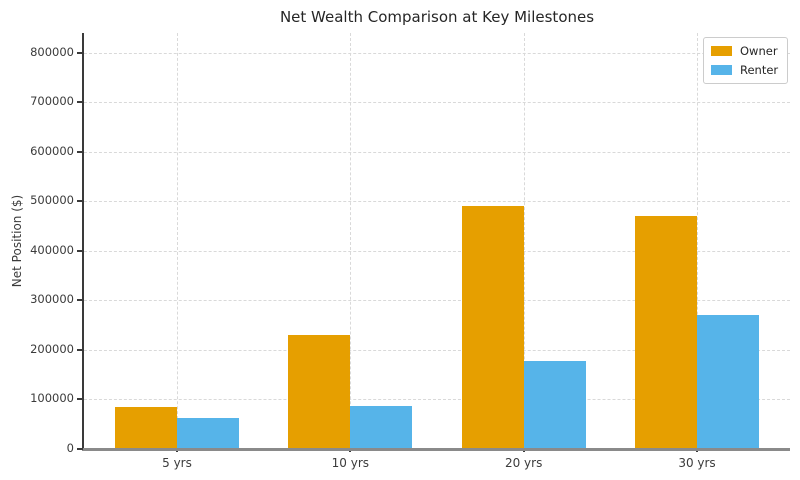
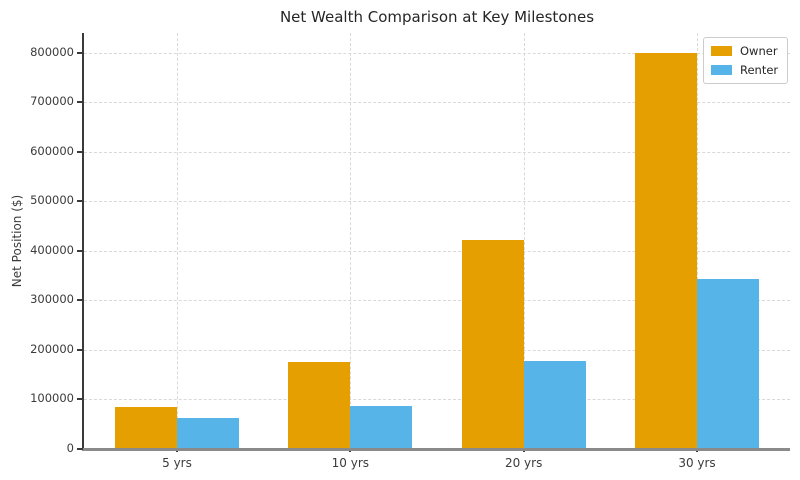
Owner/10 yrs: 230000 -> 180000
Owner/20 yrs: 490000 -> 420000
Owner/30 yrs: 470000 -> 800000
Renter/30 yrs: 270000 -> 340000
